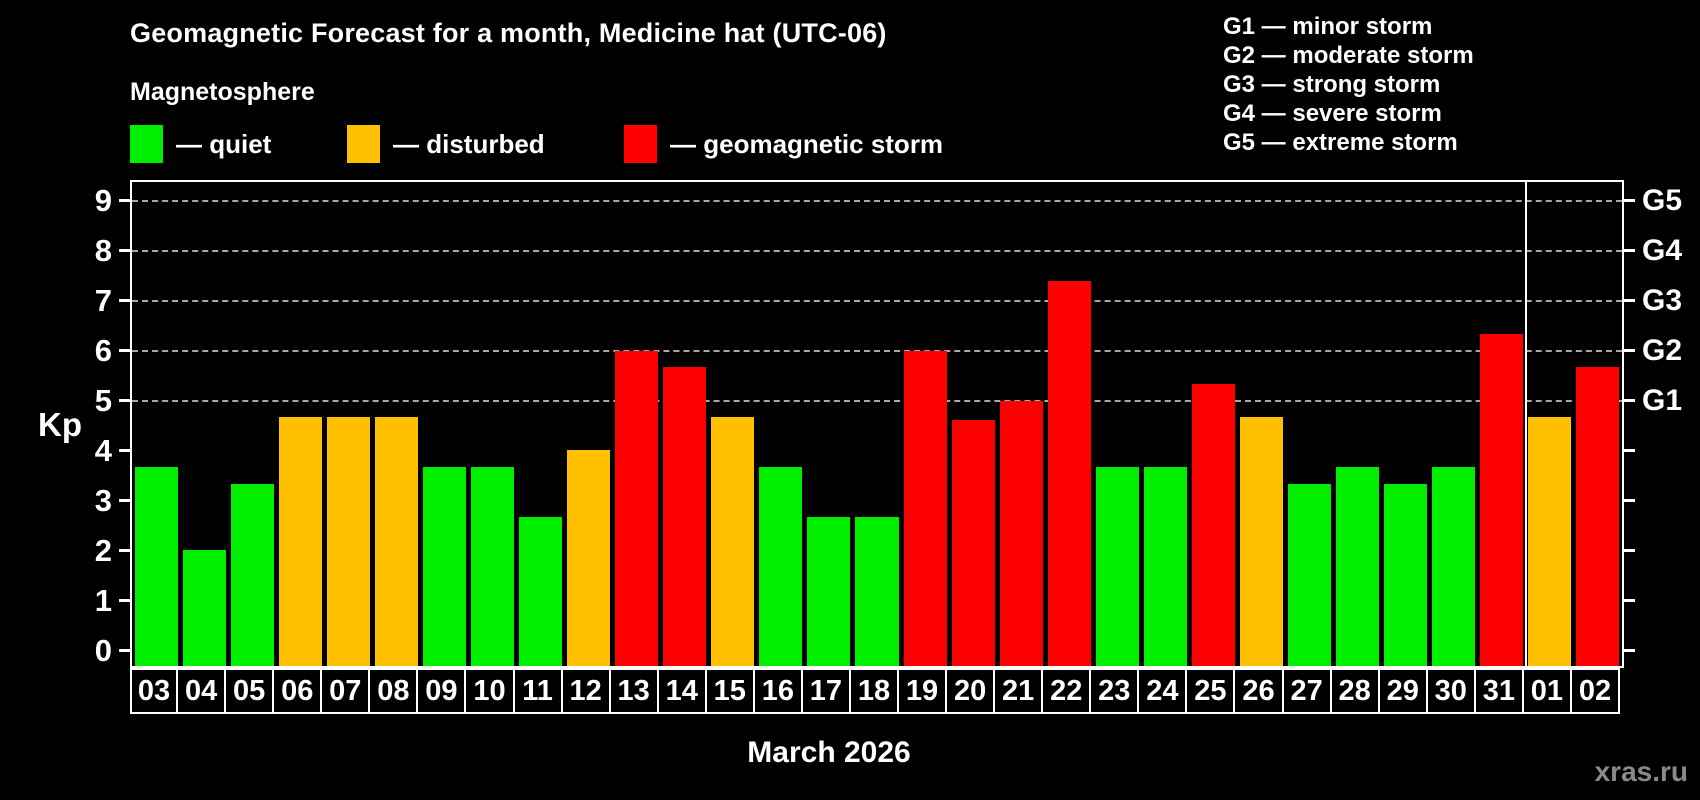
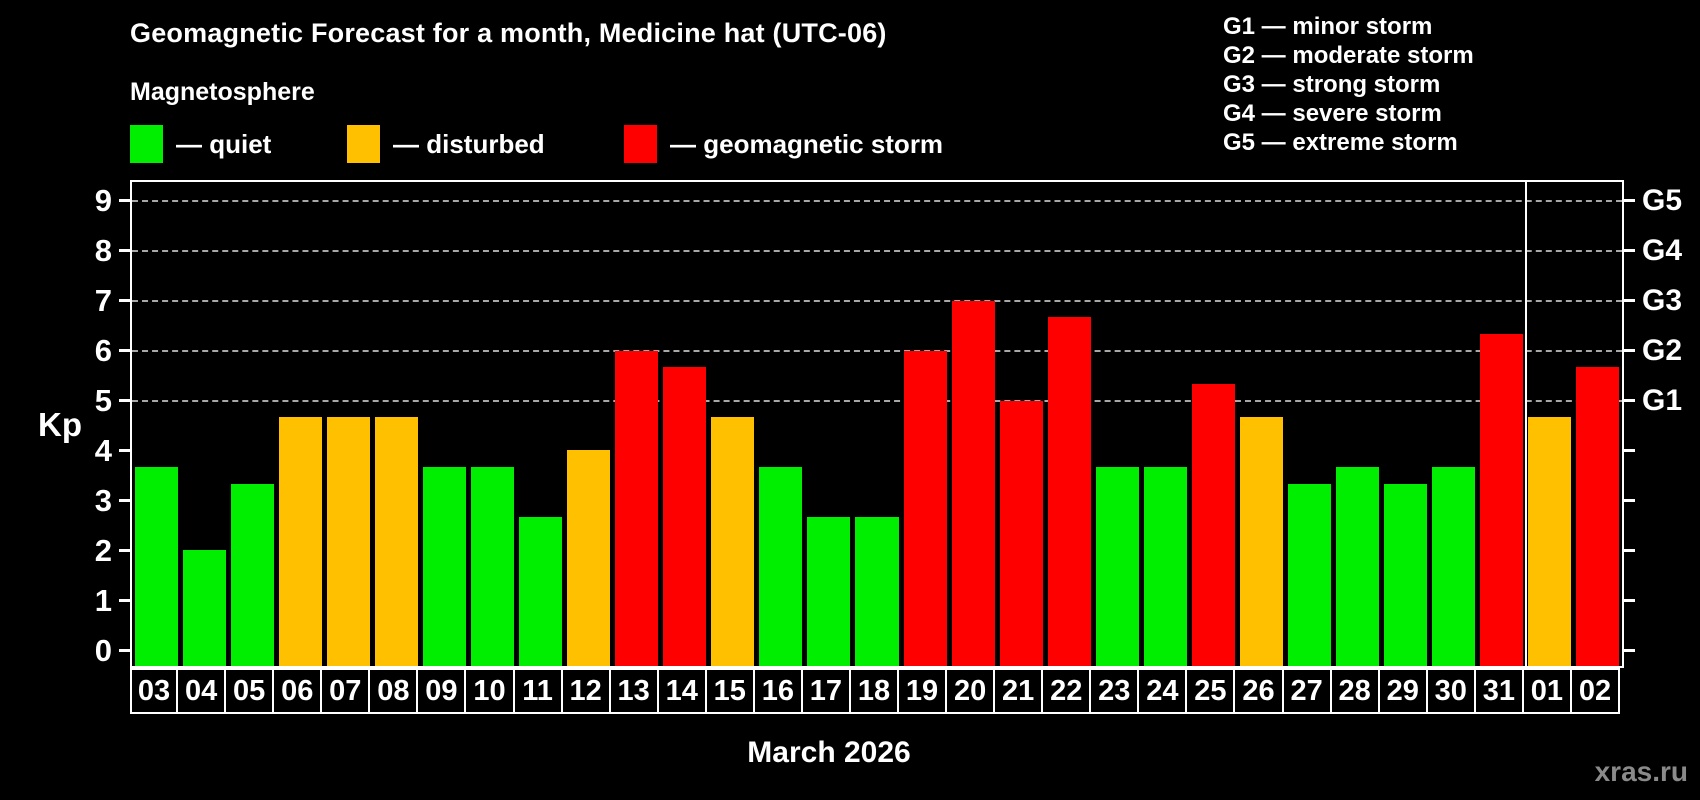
20: 4.6 -> 7.0
22: 7.4 -> 6.7
